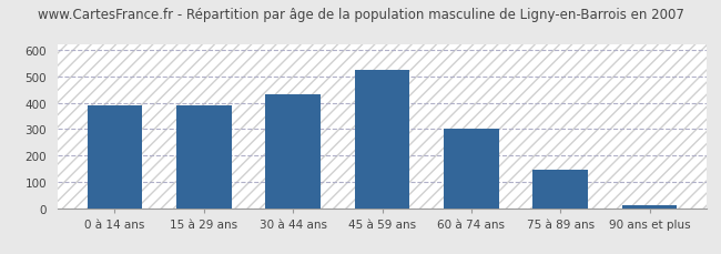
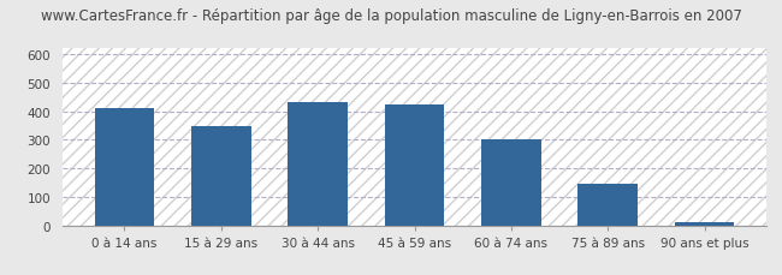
0 à 14 ans: 388 -> 410
15 à 29 ans: 388 -> 350
45 à 59 ans: 524 -> 425
